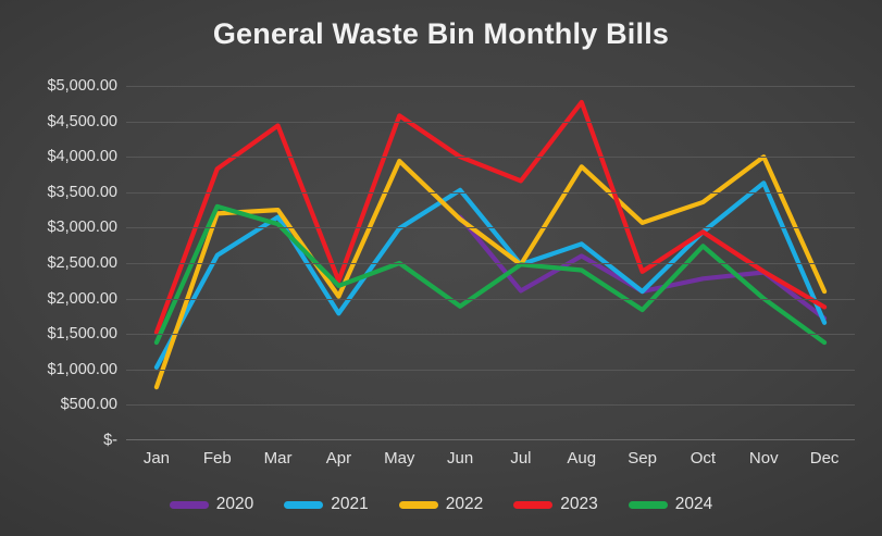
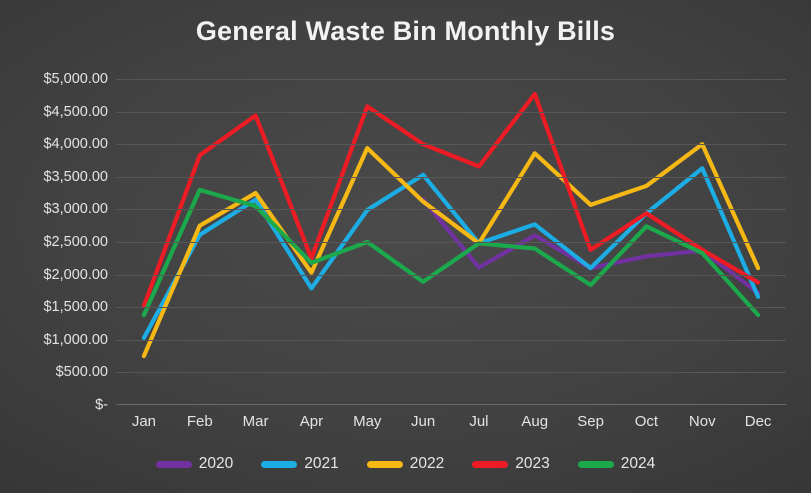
2022/Feb: $3200 -> $2800
2024/Nov: $2000 -> $2300
